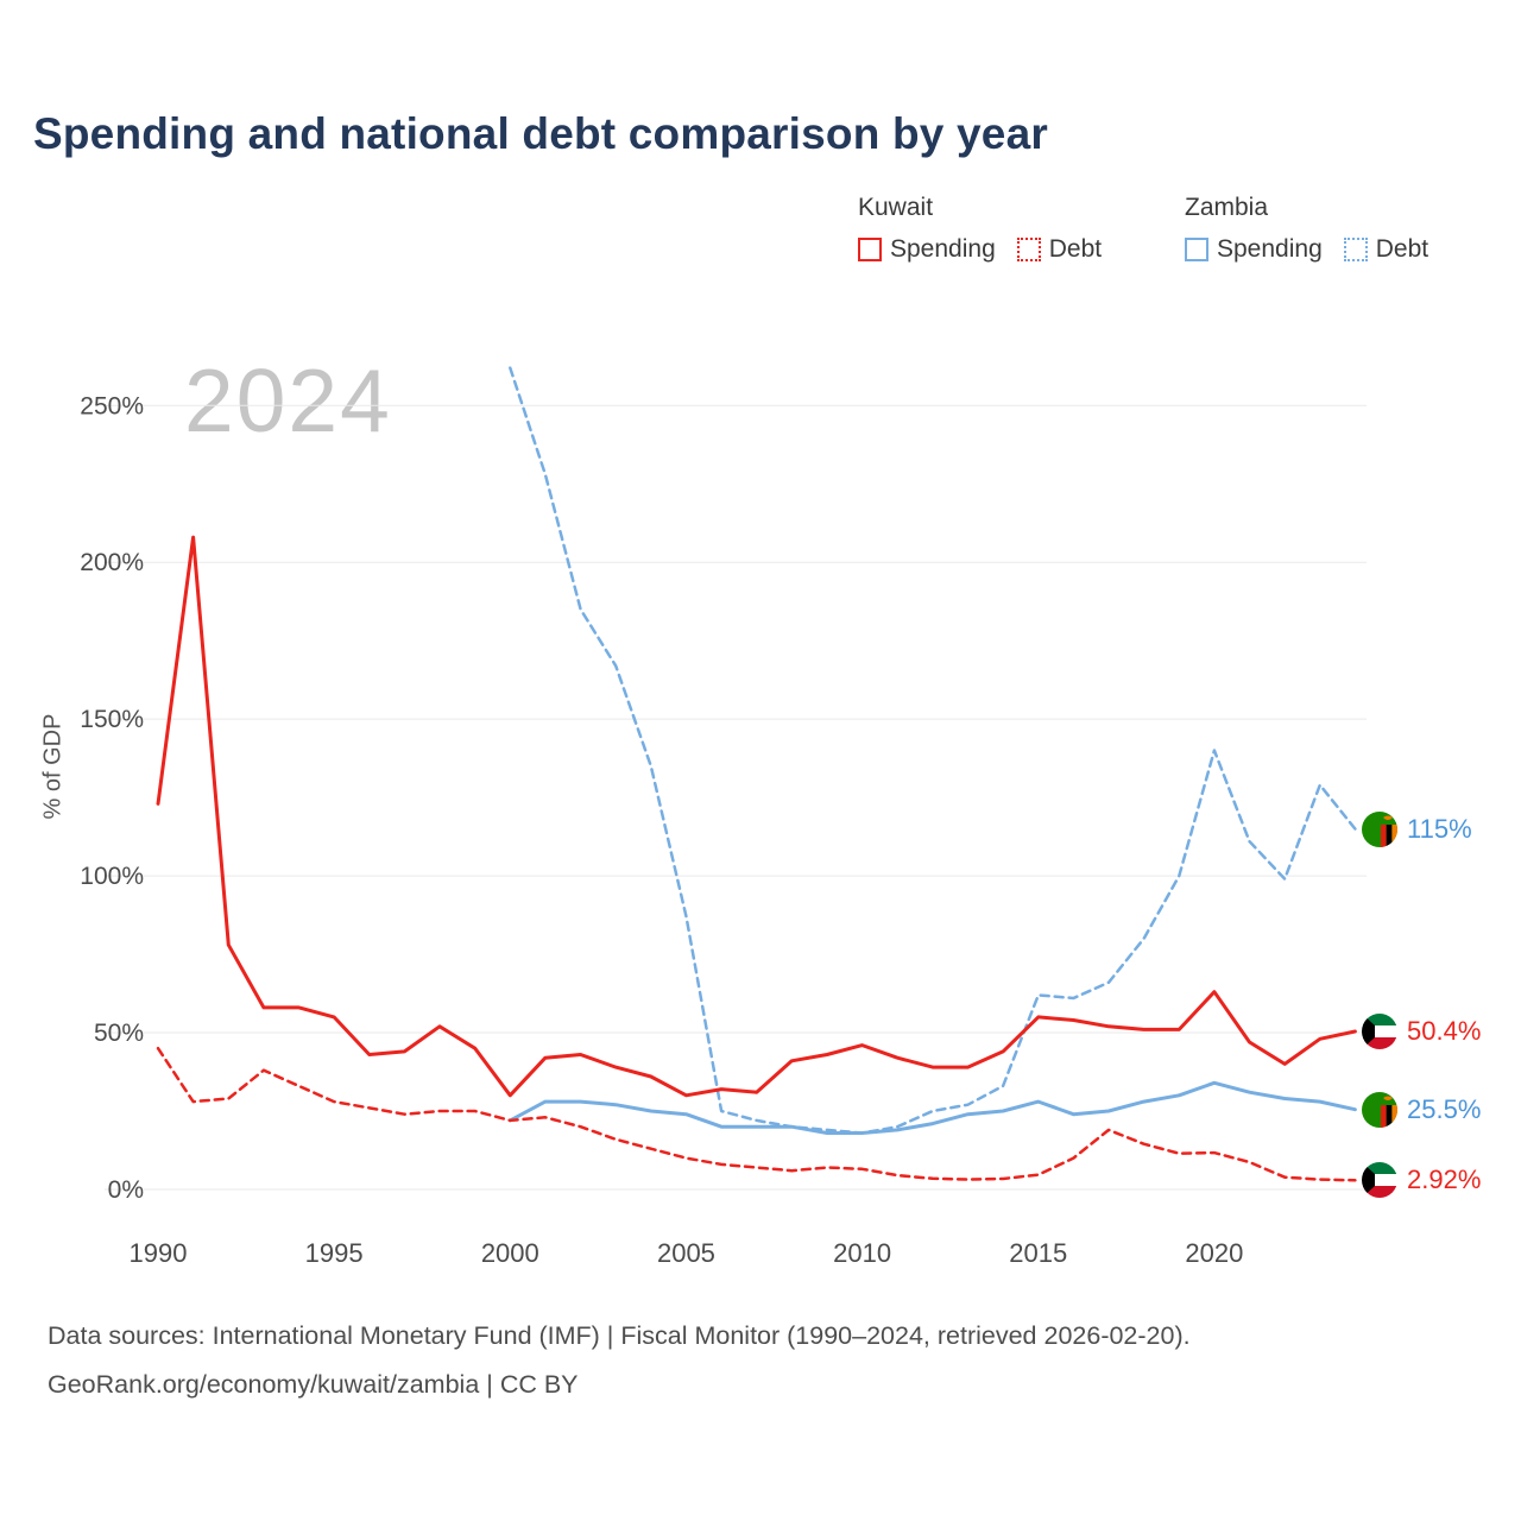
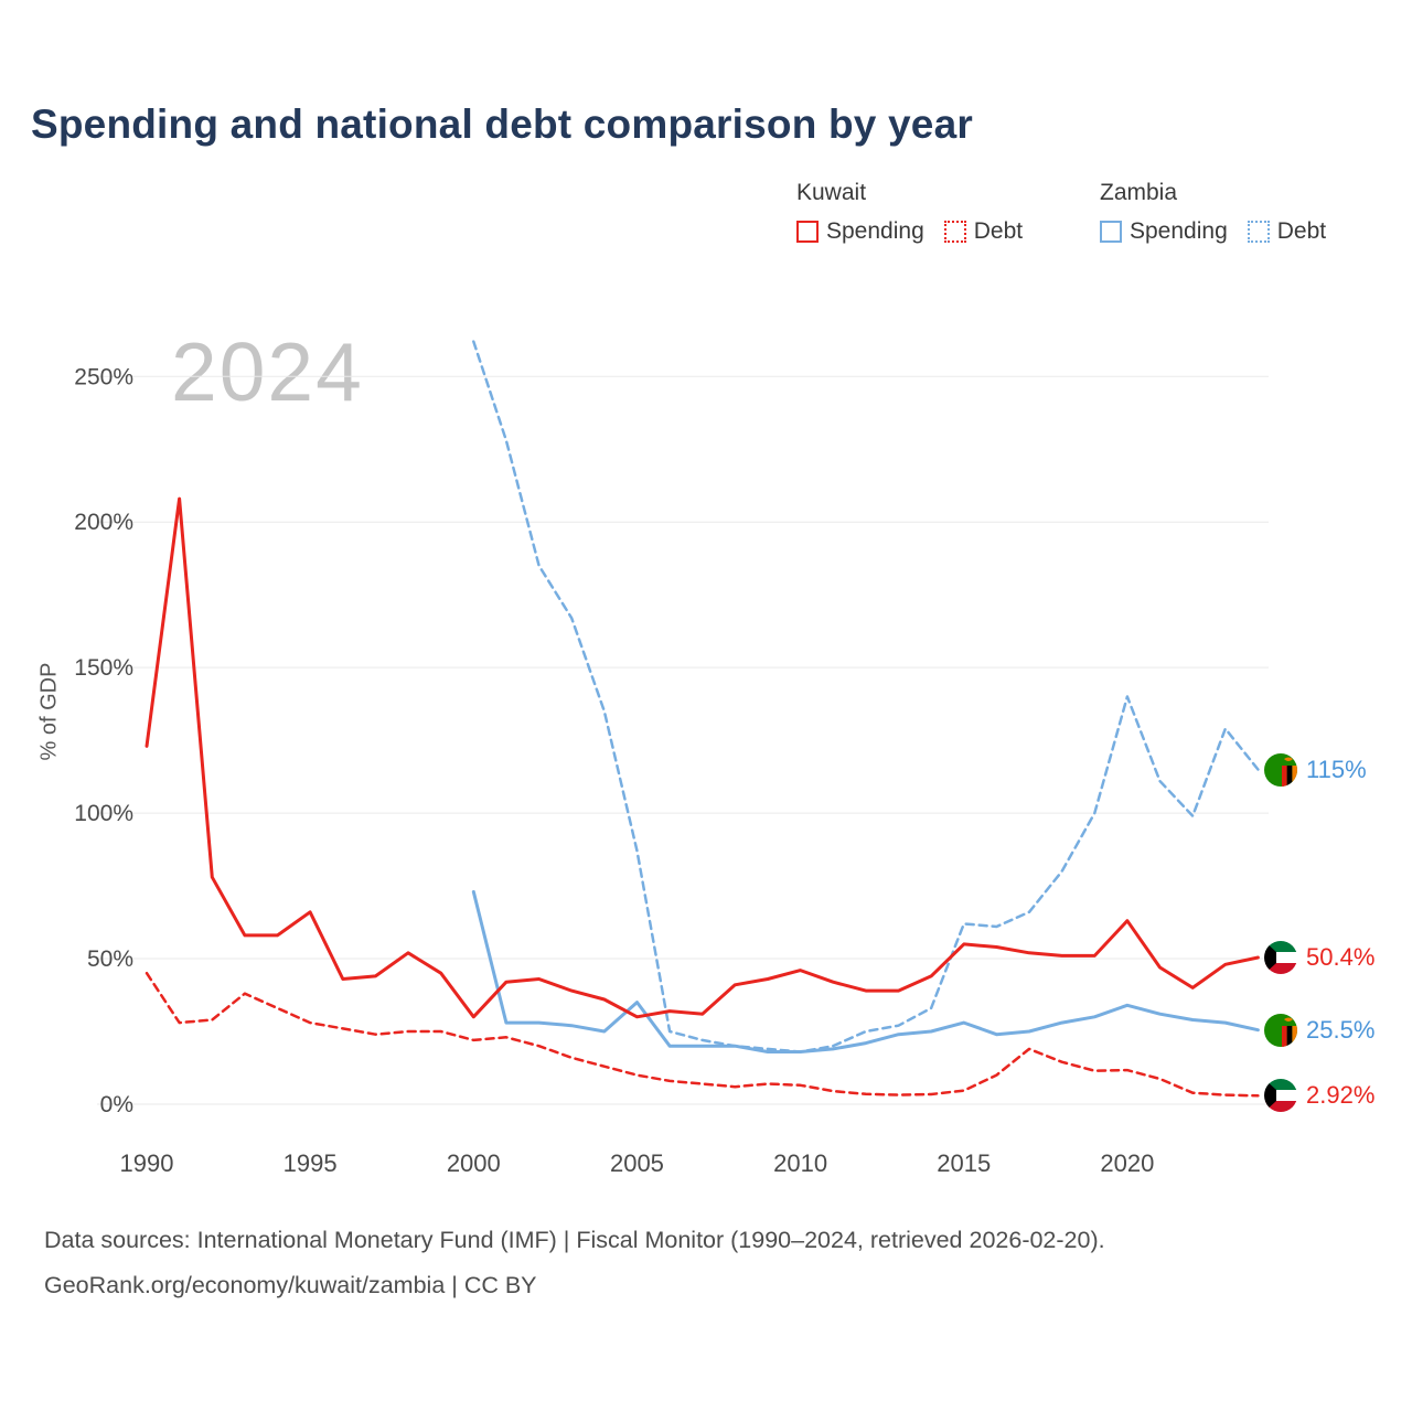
Kuwait Spending/1995: 55% -> 66%
Zambia Spending/2000: 22% -> 73%
Zambia Spending/2005: 24% -> 35%
